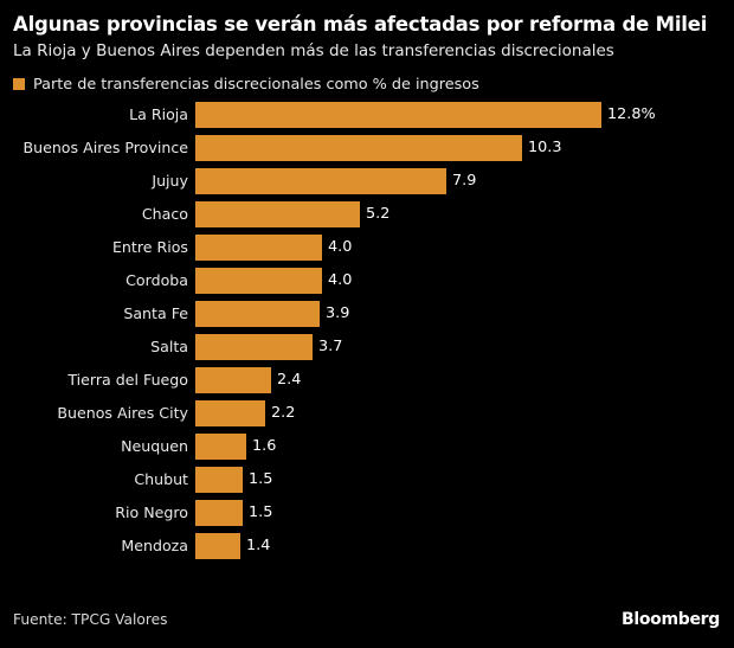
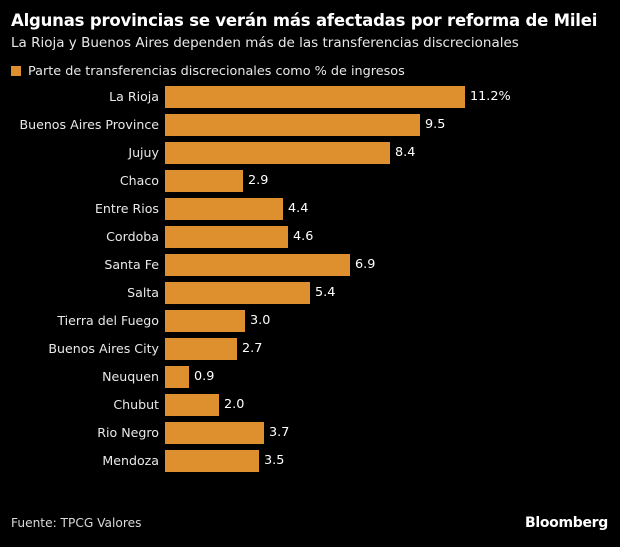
La Rioja: 12.8% -> 11.2%
Buenos Aires Province: 10.3 -> 9.5
Jujuy: 7.9 -> 8.4
Chaco: 5.2 -> 2.9
Entre Rios: 4.0 -> 4.4
Cordoba: 4.0 -> 4.6
Santa Fe: 3.9 -> 6.9
Salta: 3.7 -> 5.4
Tierra del Fuego: 2.4 -> 3.0
Buenos Aires City: 2.2 -> 2.7
Neuquen: 1.6 -> 0.9
Chubut: 1.5 -> 2.0
Rio Negro: 1.5 -> 3.7
Mendoza: 1.4 -> 3.5
